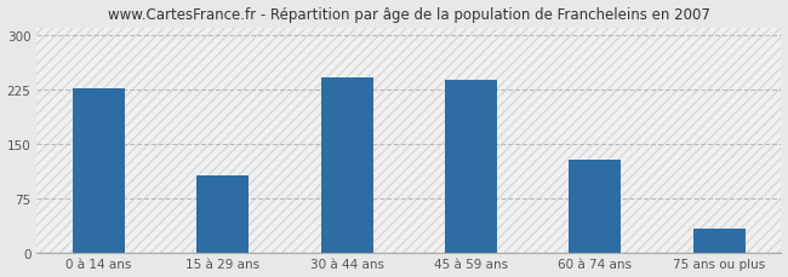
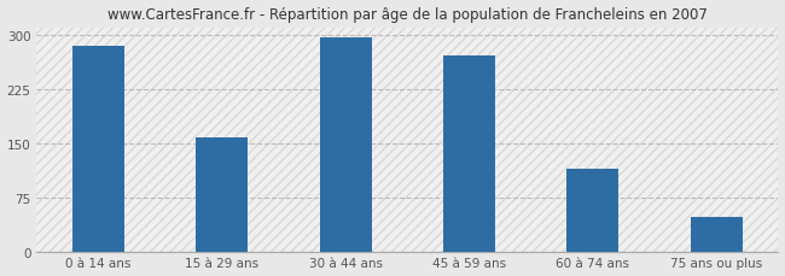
0 à 14 ans: 226 -> 284
15 à 29 ans: 106 -> 158
30 à 44 ans: 242 -> 296
45 à 59 ans: 238 -> 272
60 à 74 ans: 128 -> 115
75 ans ou plus: 32 -> 47
